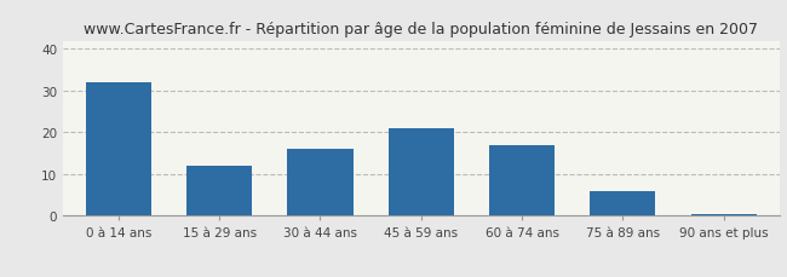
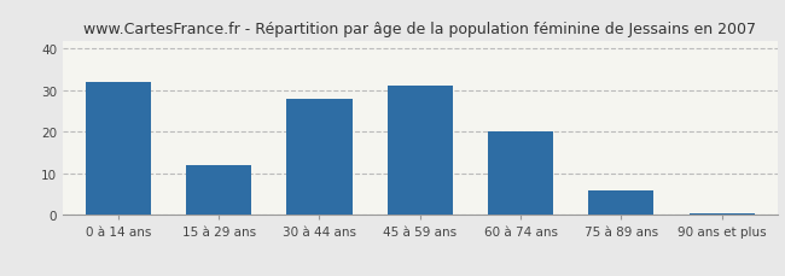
30 à 44 ans: 16.0 -> 28.0
45 à 59 ans: 21.0 -> 31.0
60 à 74 ans: 17.0 -> 20.0
